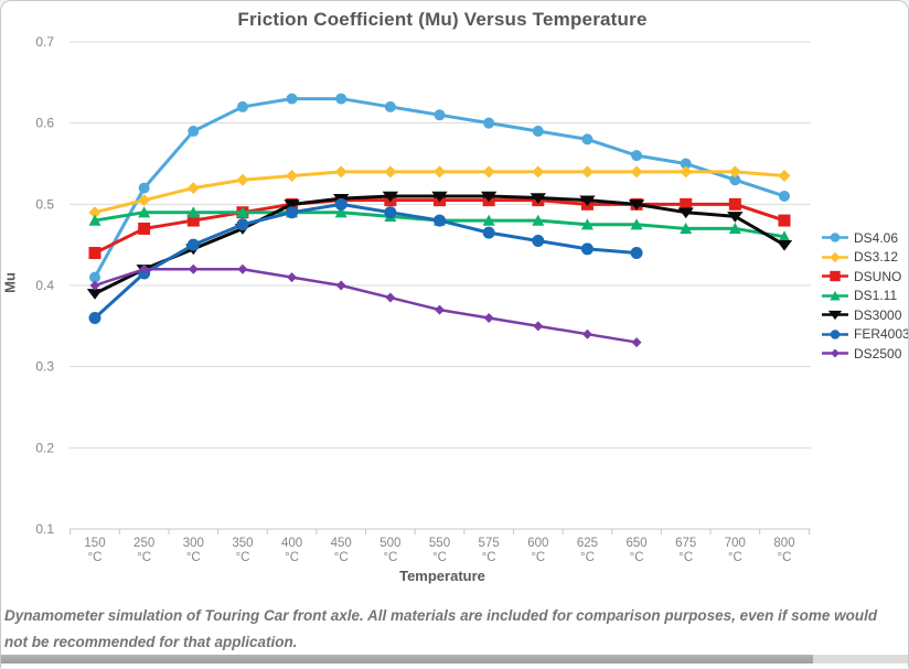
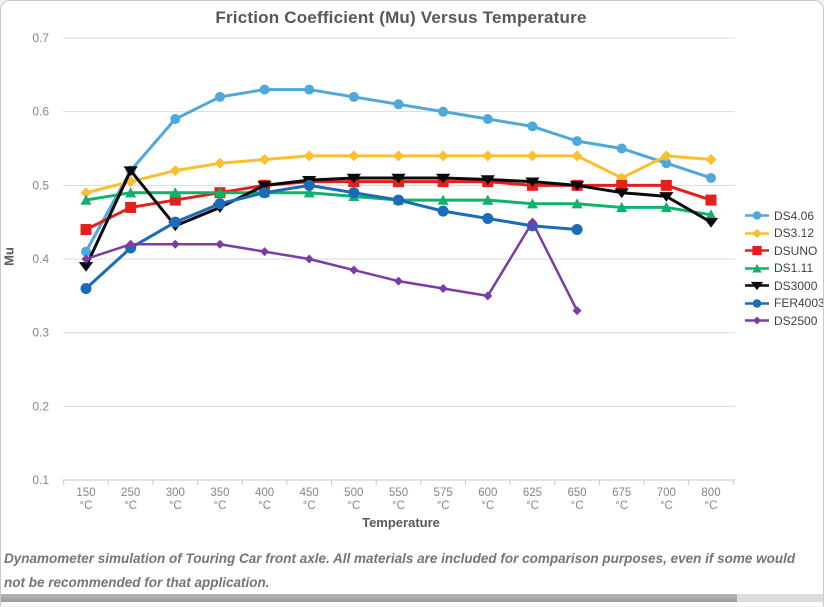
DS3000/250: 0.42 -> 0.52
DS2500/625: 0.34 -> 0.45
DS3.12/675: 0.54 -> 0.51
